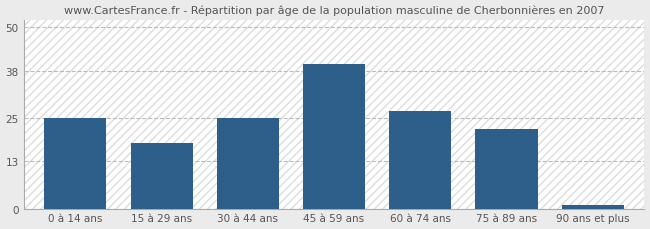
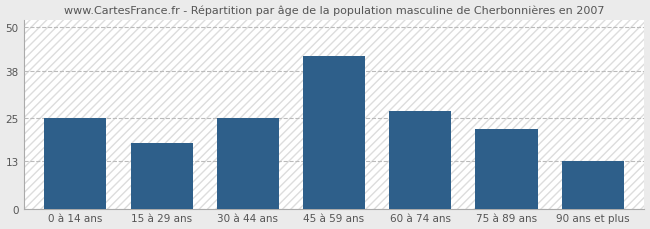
45 à 59 ans: 40 -> 42
90 ans et plus: 1 -> 13
